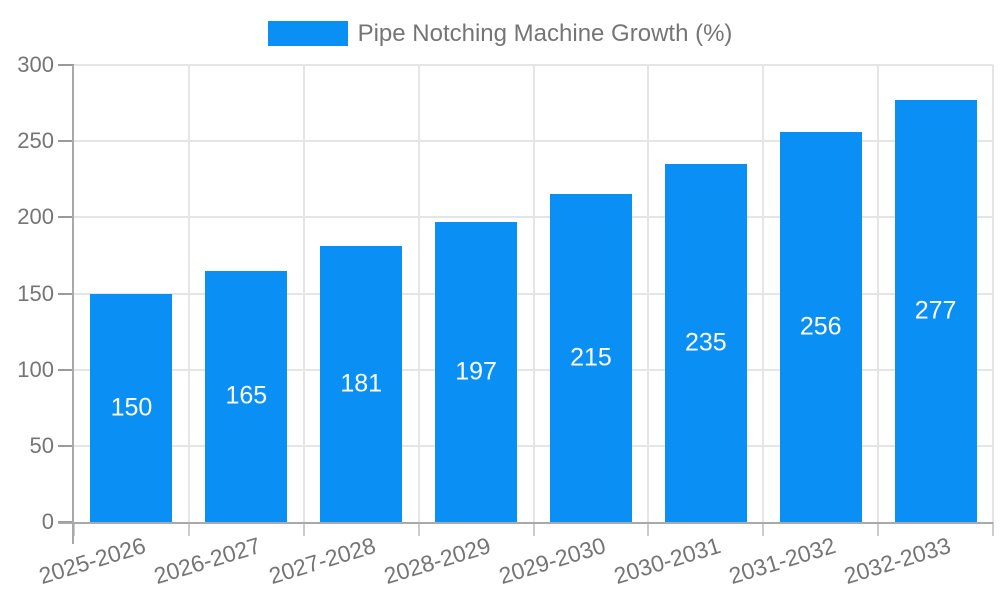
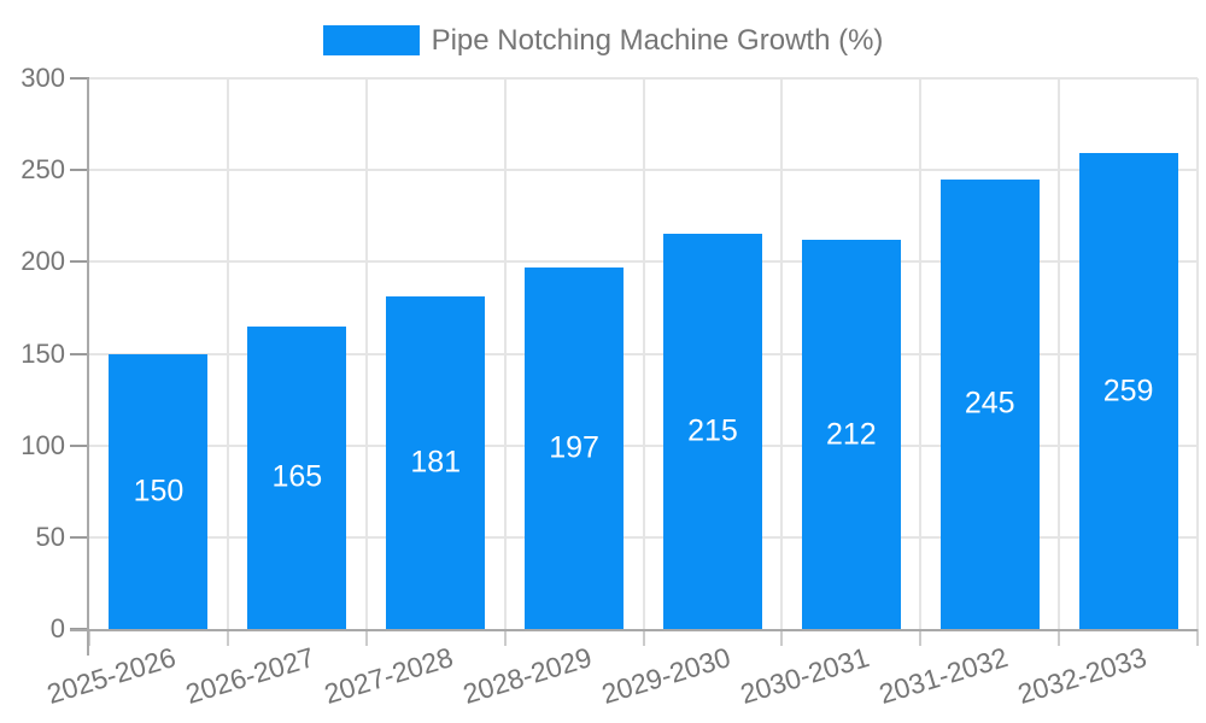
2030-2031: 235 -> 212
2031-2032: 256 -> 245
2032-2033: 277 -> 259
